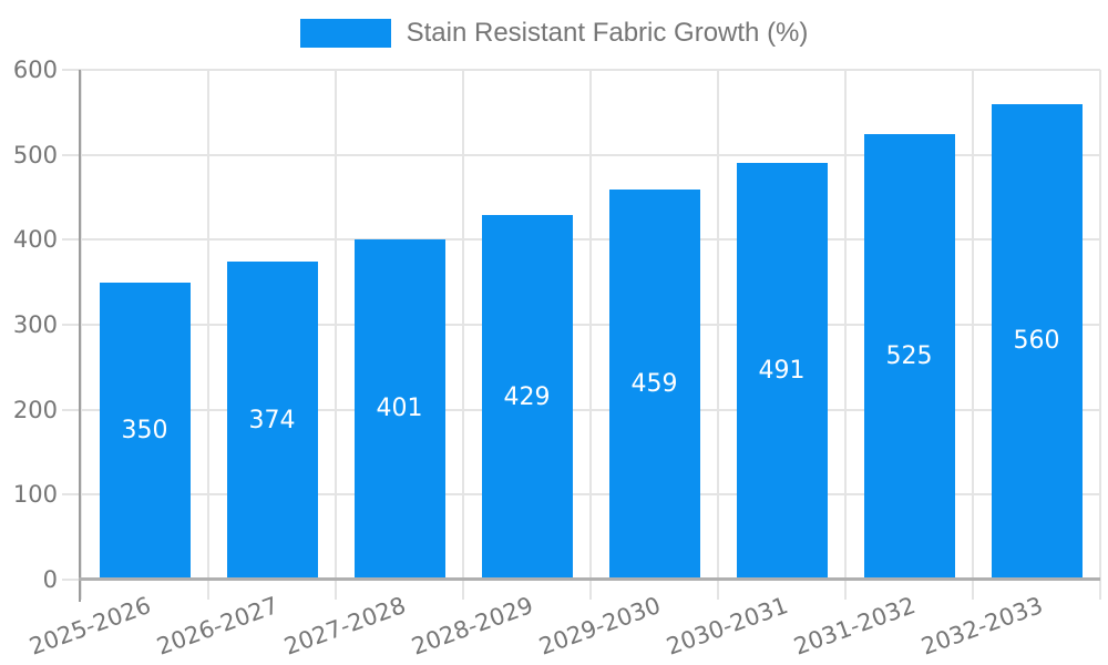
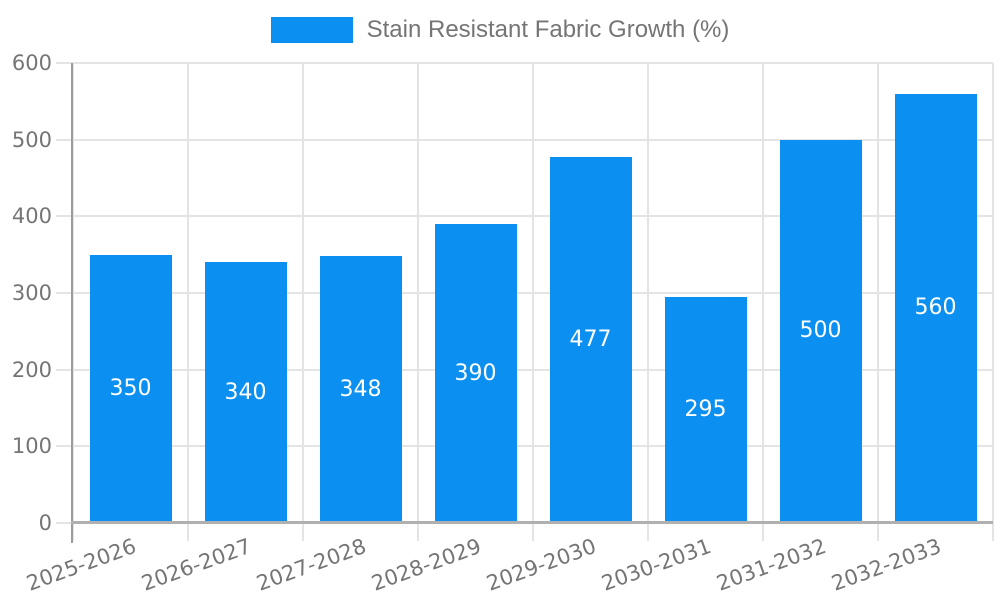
2026-2027: 374 -> 340
2027-2028: 401 -> 348
2028-2029: 429 -> 390
2029-2030: 459 -> 477
2030-2031: 491 -> 295
2031-2032: 525 -> 500
